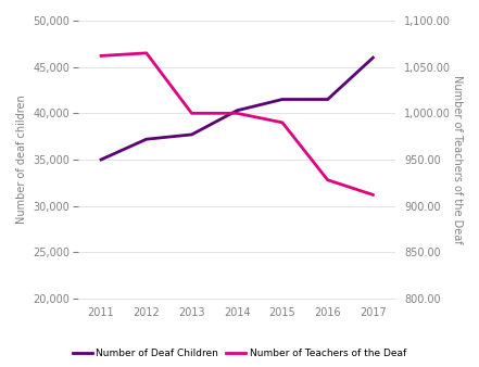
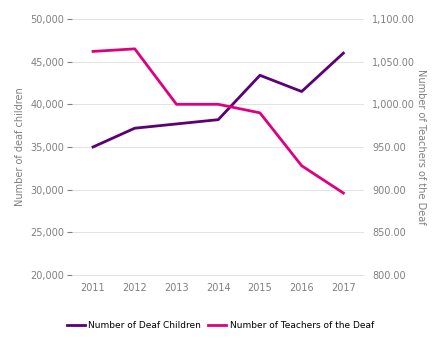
Number of Deaf Children/2014: 40,300 -> 38,200
Number of Deaf Children/2015: 41,500 -> 43,400
Number of Teachers of the Deaf/2017: 912 -> 896
